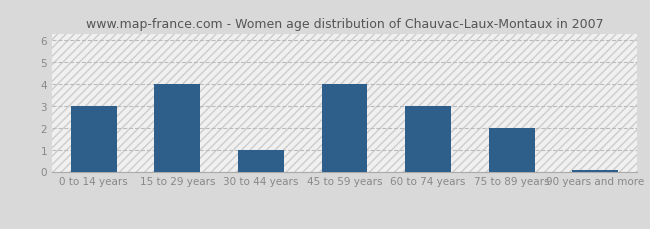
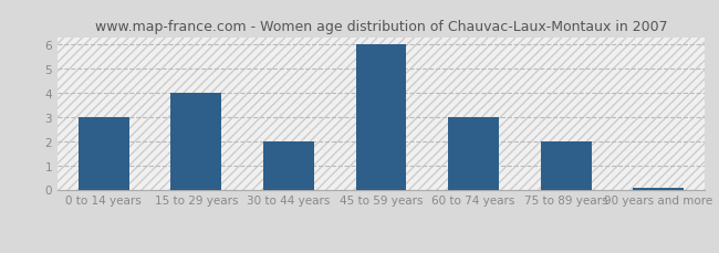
30 to 44 years: 1.00 -> 2.00
45 to 59 years: 4.00 -> 6.00
